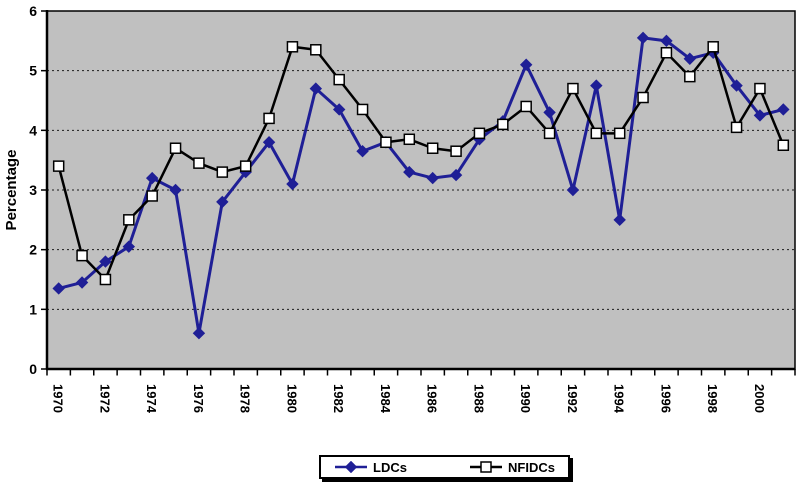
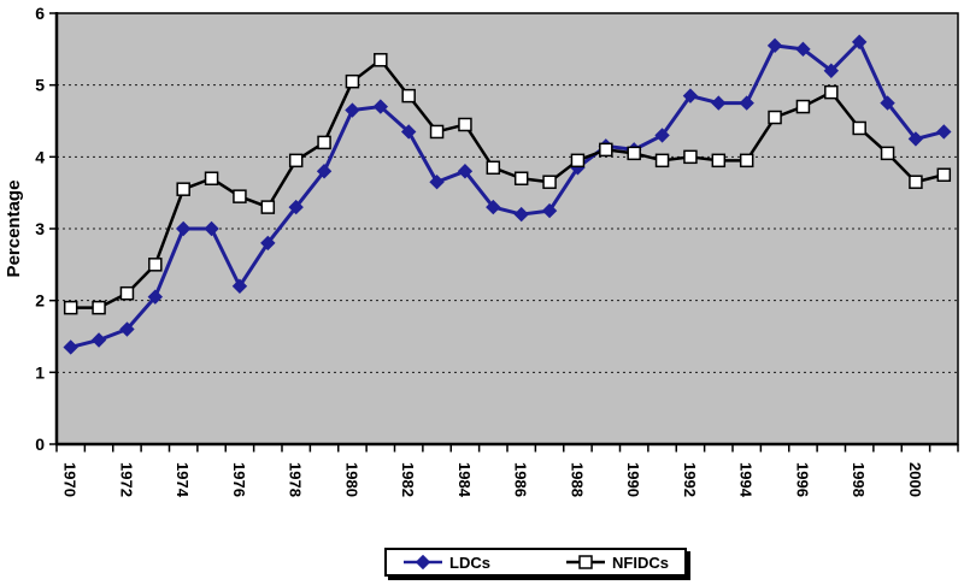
NFIDCs/1970: 3.4 -> 1.9
LDCs/1972: 1.8 -> 1.6
NFIDCs/1972: 1.5 -> 2.1
LDCs/1974: 3.2 -> 3.0
NFIDCs/1974: 2.9 -> 3.5
LDCs/1976: 0.6 -> 2.2
NFIDCs/1978: 3.4 -> 4.0
LDCs/1980: 3.1 -> 4.7
NFIDCs/1980: 5.4 -> 5.0
NFIDCs/1984: 3.8 -> 4.5
LDCs/1990: 5.1 -> 4.1
NFIDCs/1990: 4.4 -> 4.0
LDCs/1992: 3.0 -> 4.8
NFIDCs/1992: 4.7 -> 4.0
LDCs/1994: 2.5 -> 4.8
NFIDCs/1996: 5.3 -> 4.7
LDCs/1998: 5.3 -> 5.6
NFIDCs/1998: 5.4 -> 4.4
NFIDCs/2000: 4.7 -> 3.6
